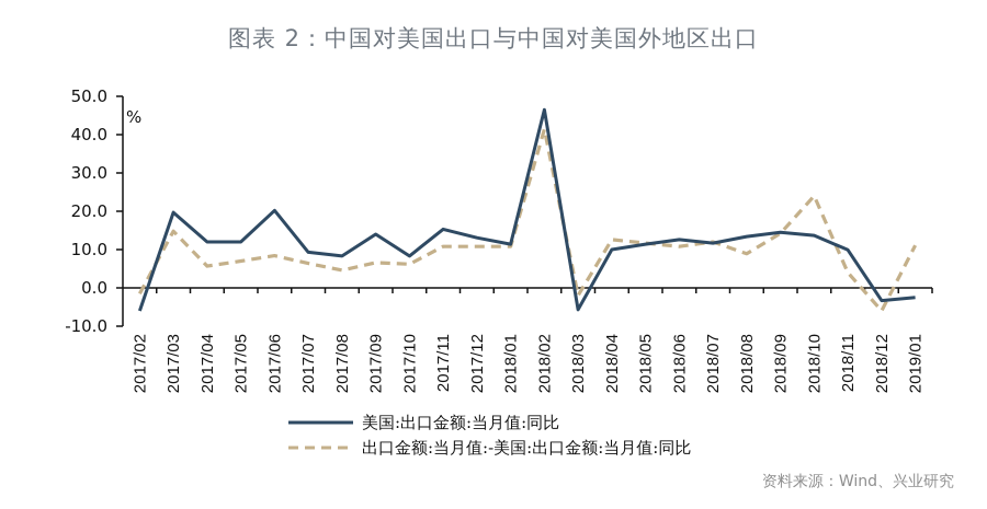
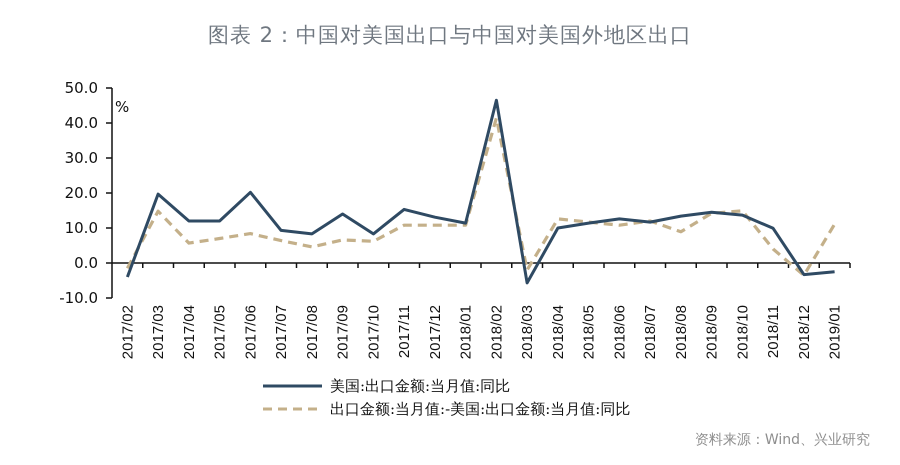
美国:出口金额:当月值:同比/2017/02: -6 -> -4
出口金额:当月值:-美国:出口金额:当月值:同比/2018/10: 24 -> 15
出口金额:当月值:-美国:出口金额:当月值:同比/2018/12: -6 -> -4
